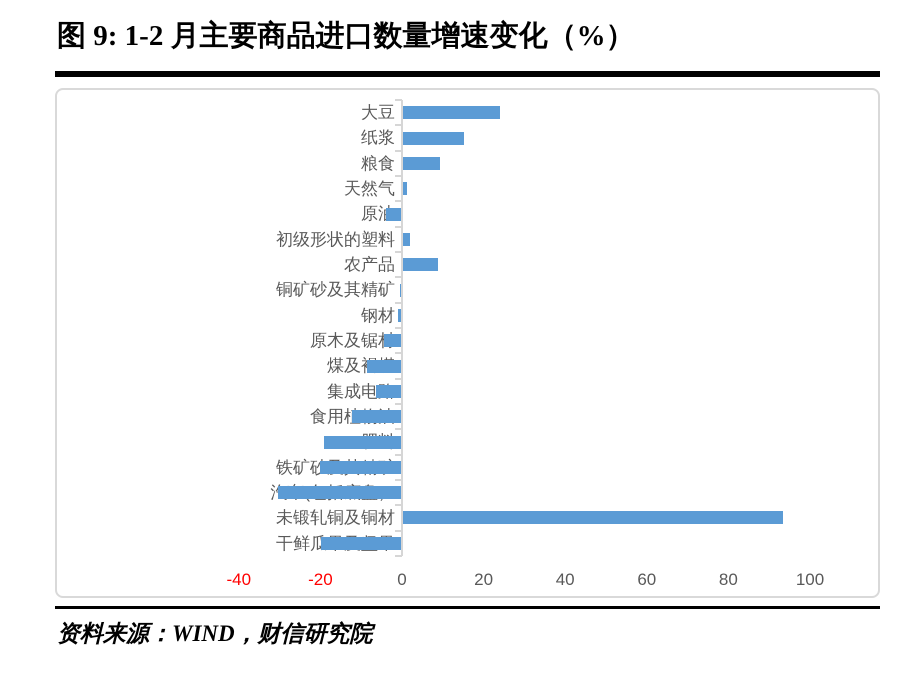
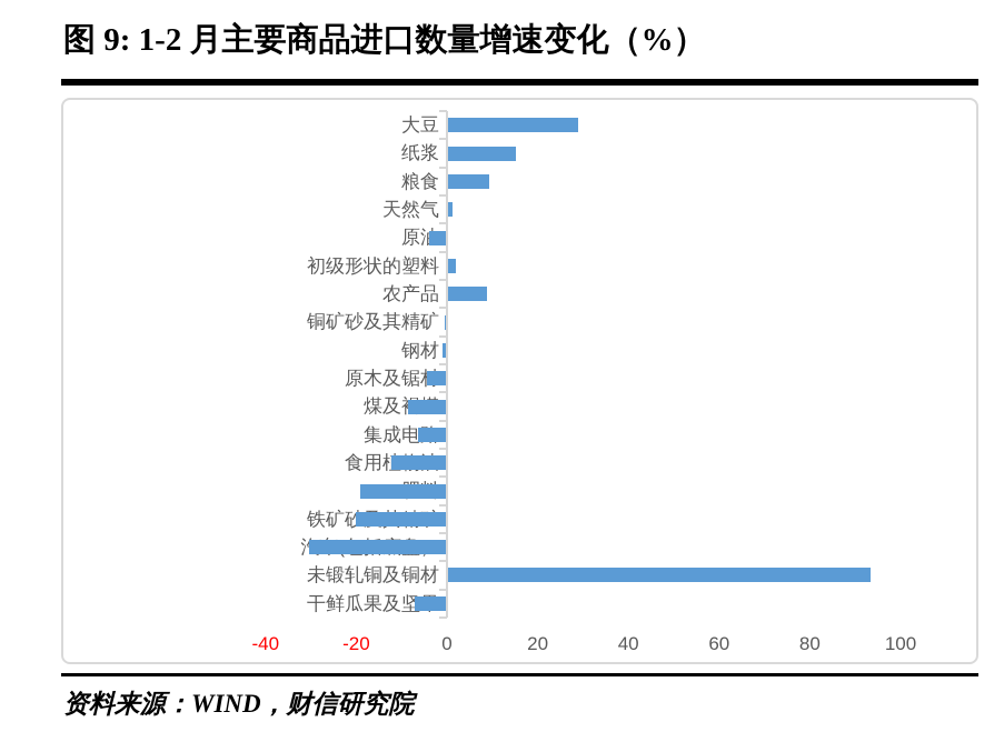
大豆: 24 -> 29
干鲜瓜果及坚果: -20 -> -7
